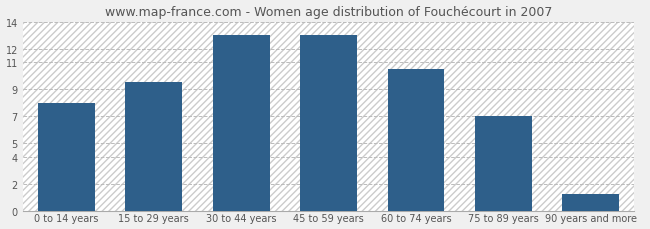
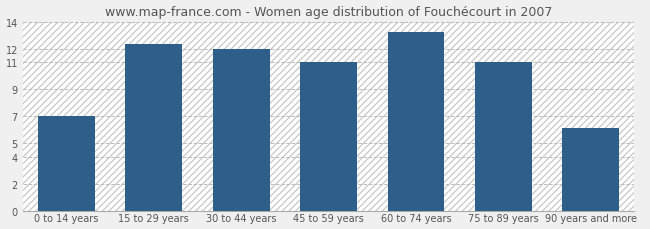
0 to 14 years: 8.0 -> 7.0
15 to 29 years: 9.5 -> 12.3
30 to 44 years: 13.0 -> 12.0
45 to 59 years: 13.0 -> 11.0
60 to 74 years: 10.5 -> 13.2
75 to 89 years: 7.0 -> 11.0
90 years and more: 1.2 -> 6.1
